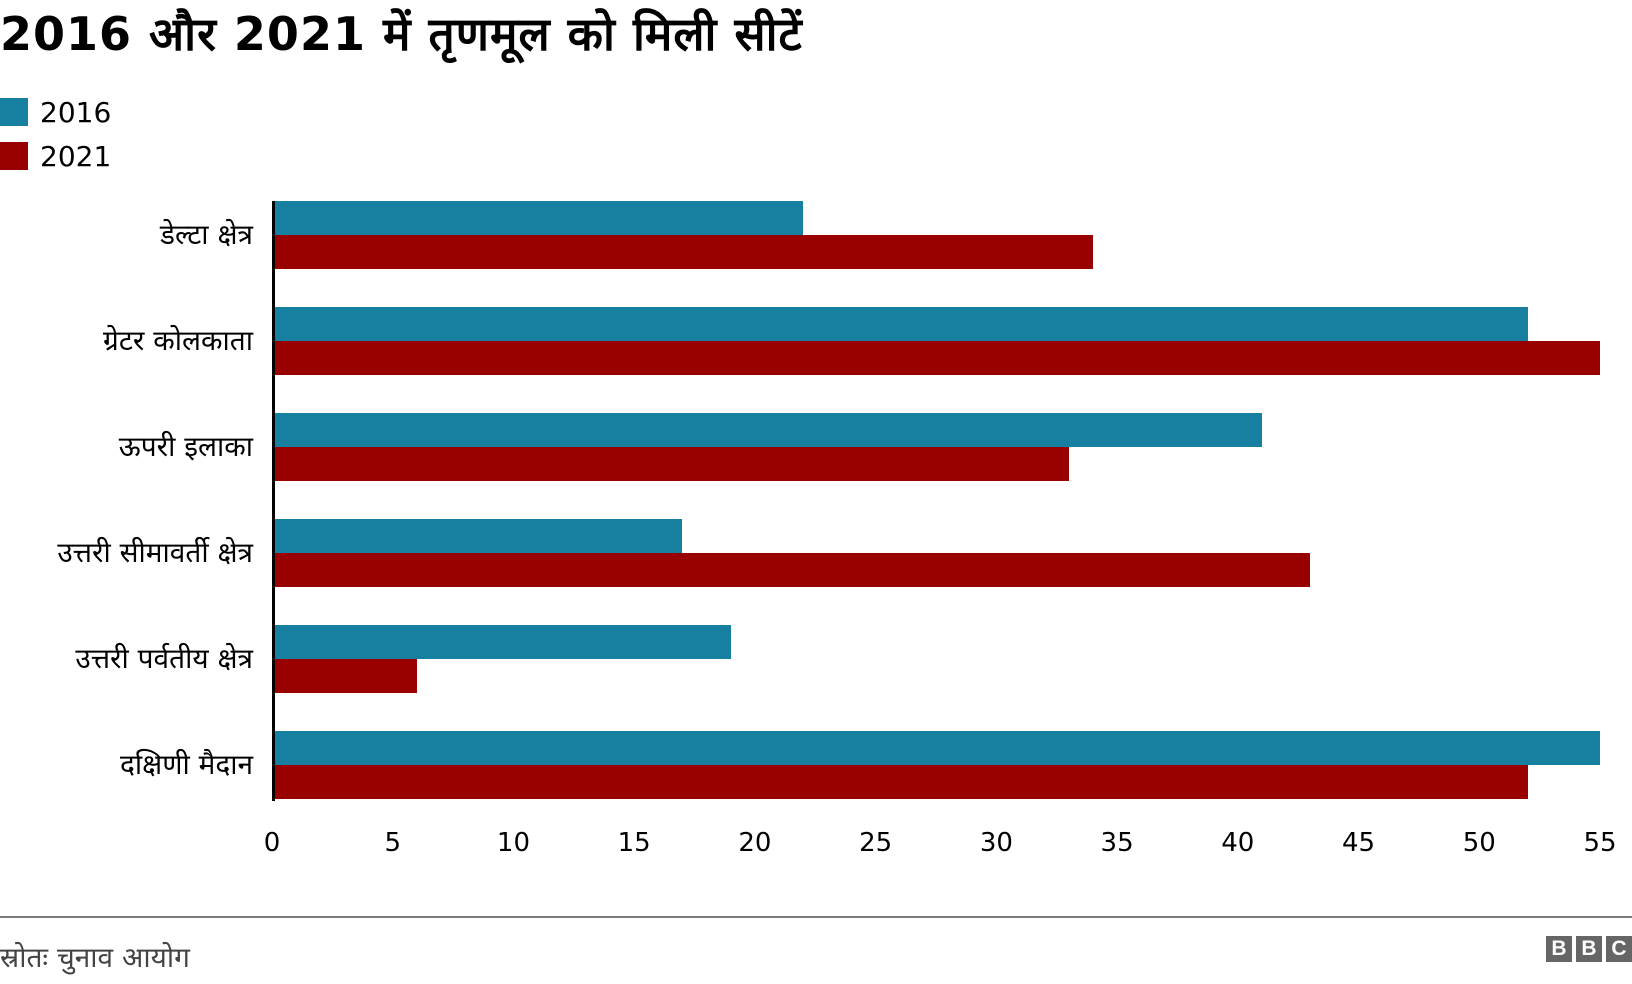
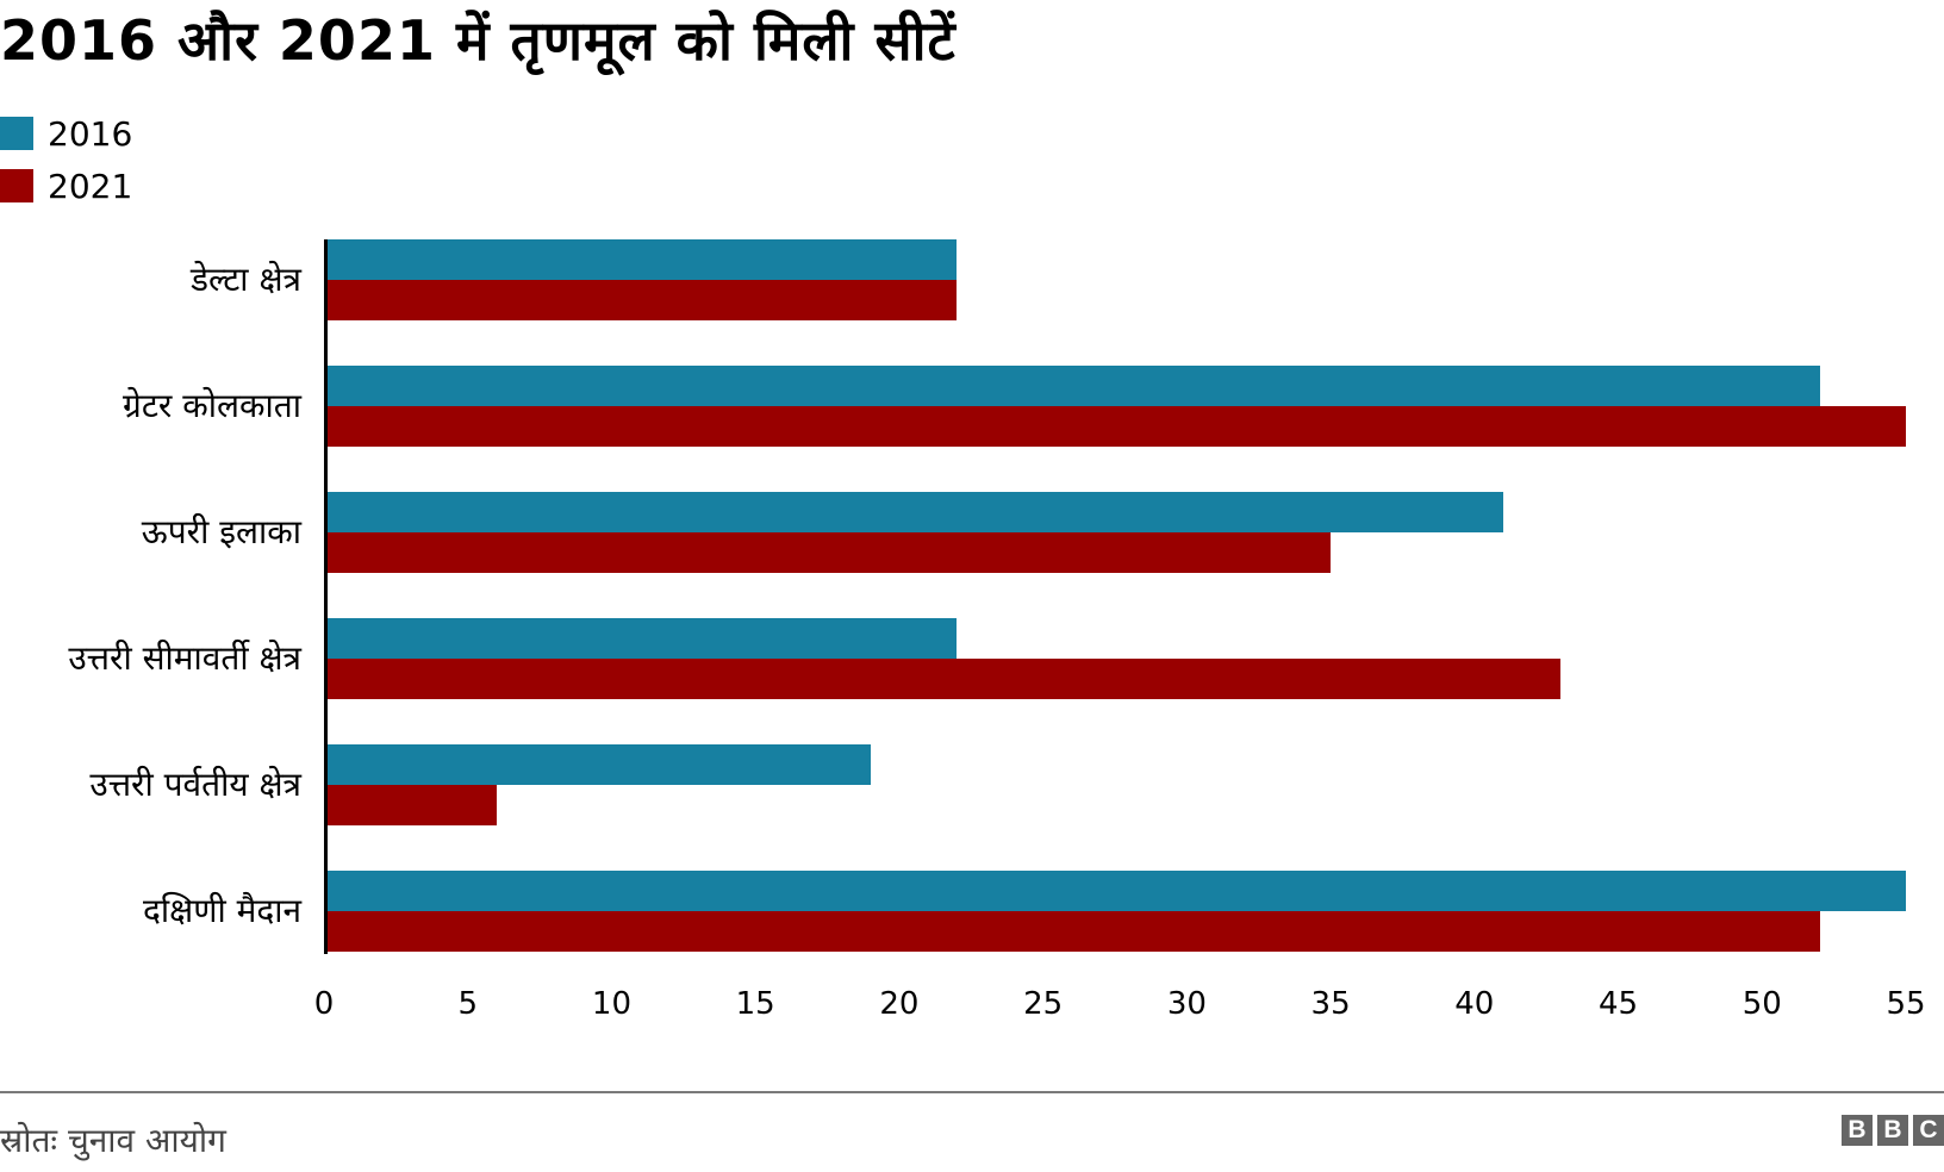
2021/डेल्टा क्षेत्र: 34 -> 22
2021/ऊपरी इलाका: 33 -> 35
2016/उत्तरी सीमावर्ती क्षेत्र: 17 -> 22
